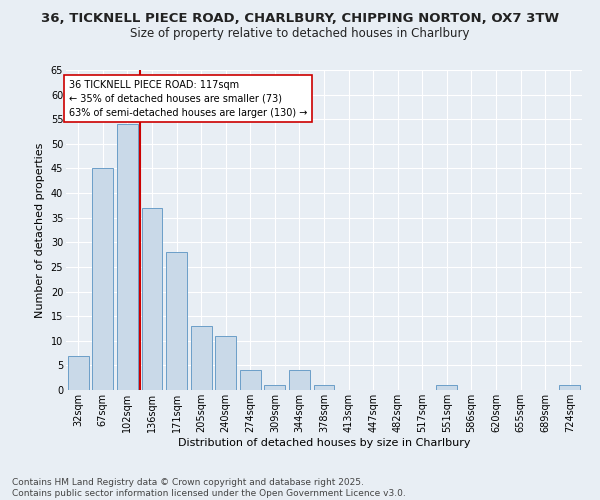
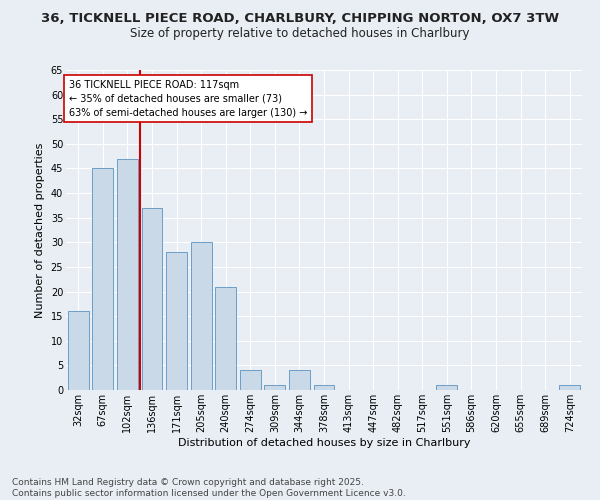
32sqm: 7 -> 16
102sqm: 54 -> 47
205sqm: 13 -> 30
240sqm: 11 -> 21
